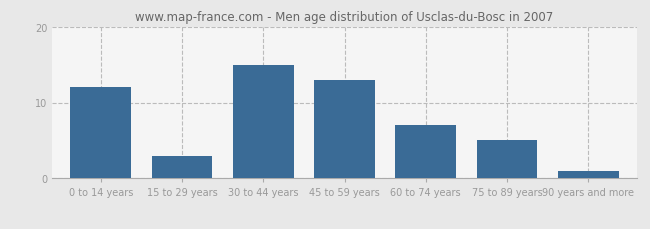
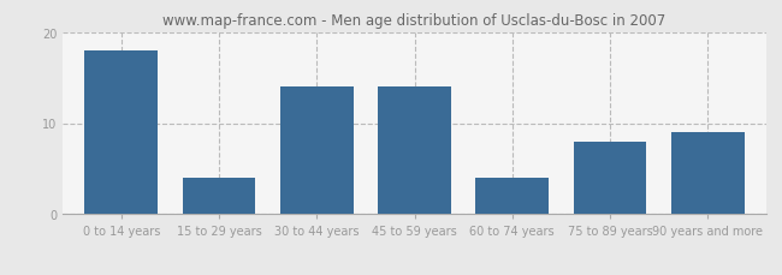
0 to 14 years: 12 -> 18
15 to 29 years: 3 -> 4
30 to 44 years: 15 -> 14
45 to 59 years: 13 -> 14
60 to 74 years: 7 -> 4
75 to 89 years: 5 -> 8
90 years and more: 1 -> 9
